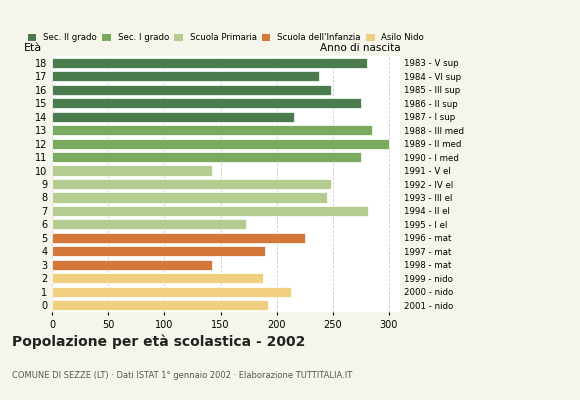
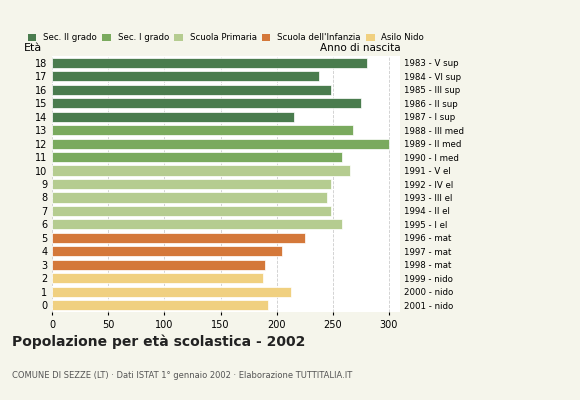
13: 285 -> 268
11: 275 -> 258
10: 142 -> 265
7: 281 -> 248
6: 173 -> 258
4: 190 -> 205
3: 142 -> 190
